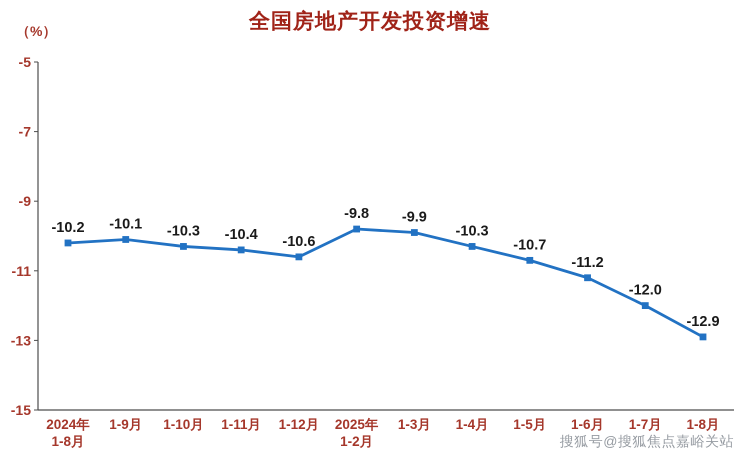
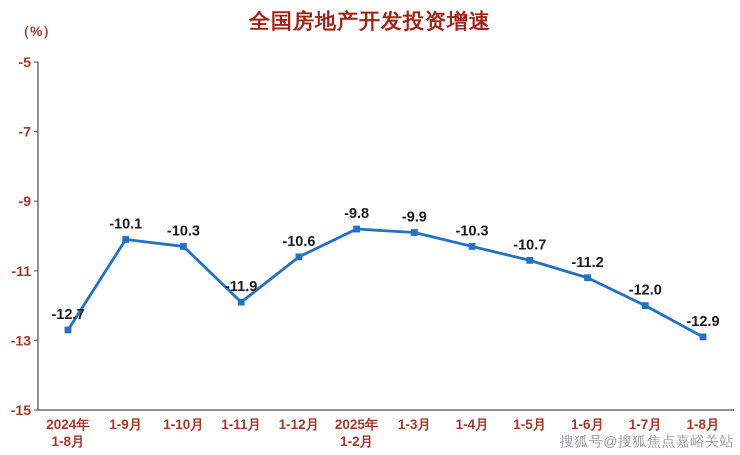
2024年 1-8月: -10.2 -> -12.7
1-11月: -10.4 -> -11.9
